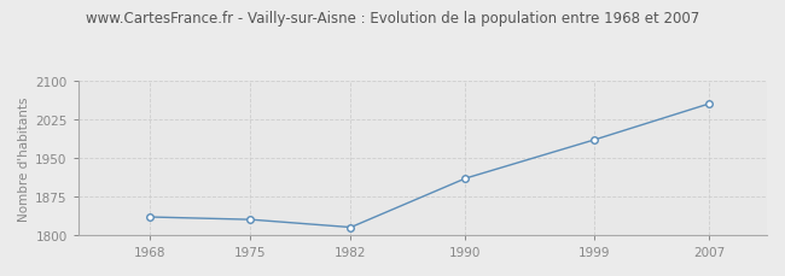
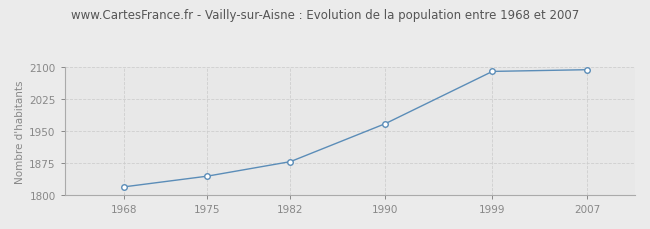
1968: 1835 -> 1819
1975: 1830 -> 1844
1982: 1815 -> 1878
1990: 1910 -> 1967
1999: 1985 -> 2089
2007: 2055 -> 2093
